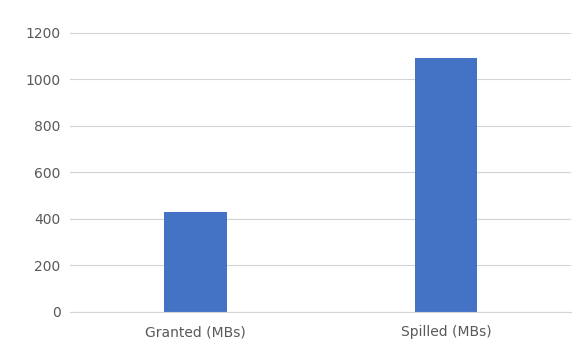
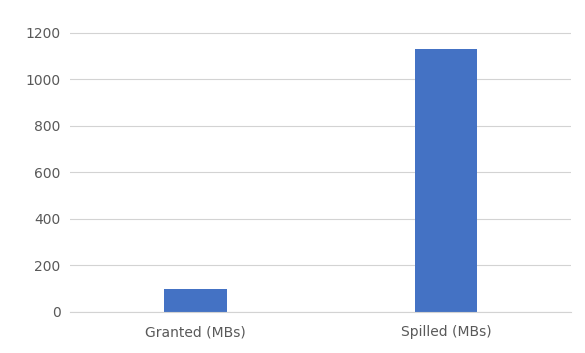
Granted (MBs): 430 -> 100
Spilled (MBs): 1090 -> 1130
